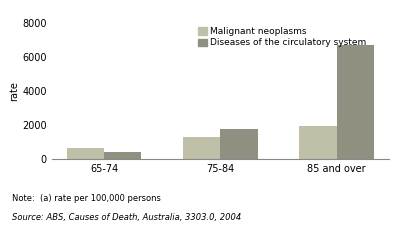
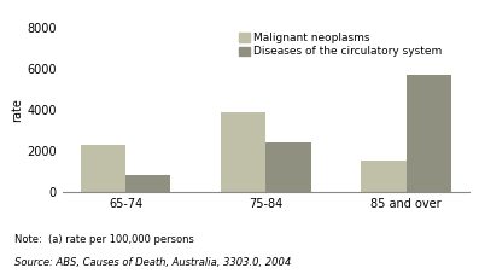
Malignant neoplasms/65-74: 600 -> 2300
Diseases of the circulatory system/65-74: 400 -> 800
Malignant neoplasms/75-84: 1300 -> 3900
Diseases of the circulatory system/75-84: 1800 -> 2400
Malignant neoplasms/85 and over: 2000 -> 1500
Diseases of the circulatory system/85 and over: 6700 -> 5700
